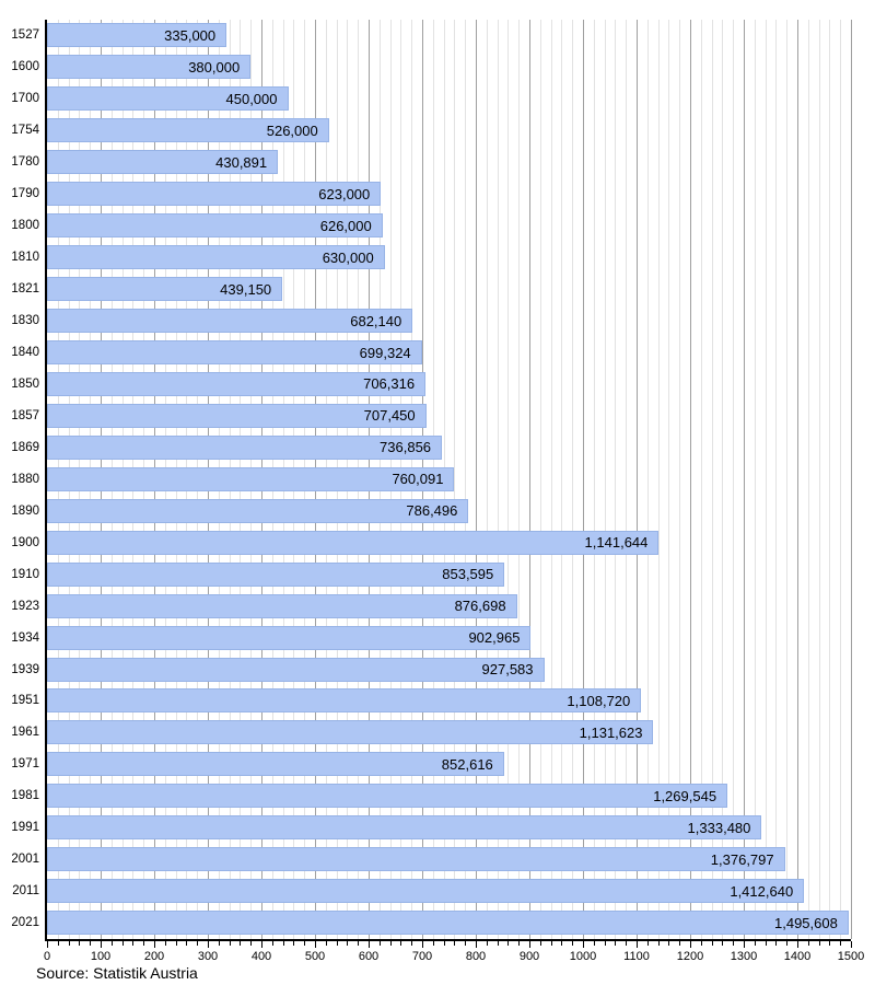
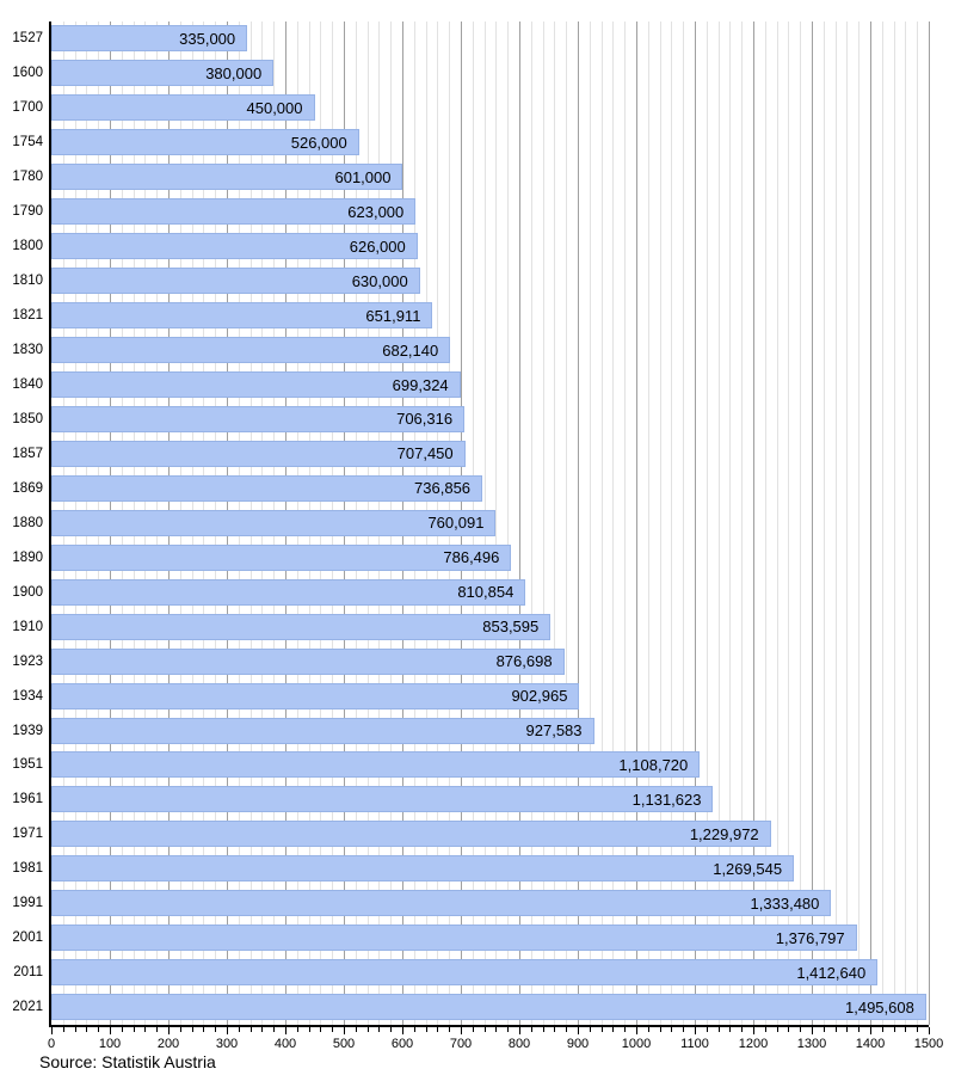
1780: 430,891 -> 601,000
1821: 439,150 -> 651,911
1900: 1,141,644 -> 810,854
1971: 852,616 -> 1,229,972
